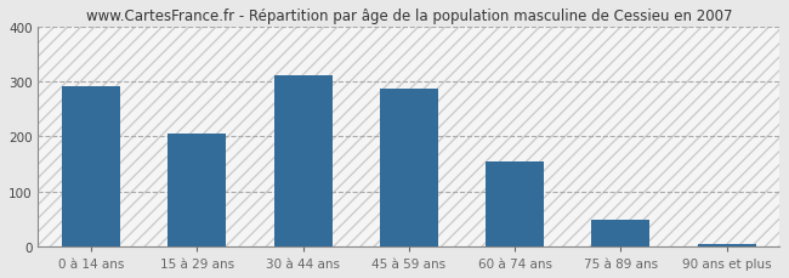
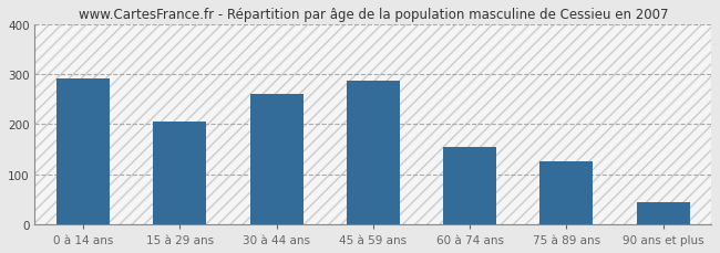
30 à 44 ans: 311 -> 260
75 à 89 ans: 49 -> 125
90 ans et plus: 5 -> 45
